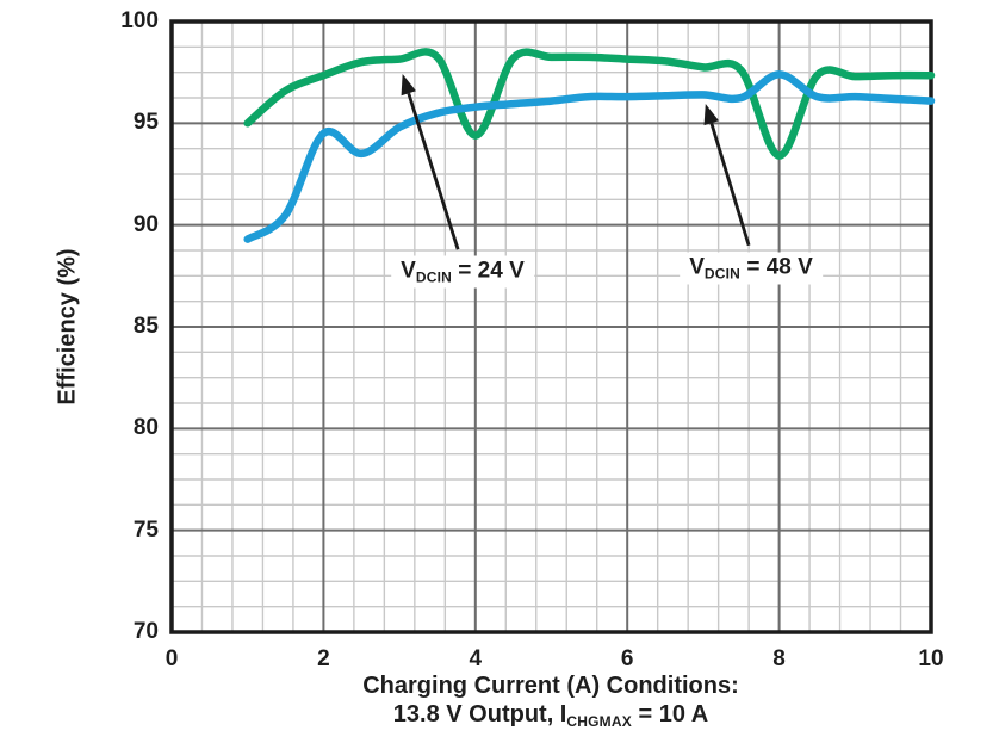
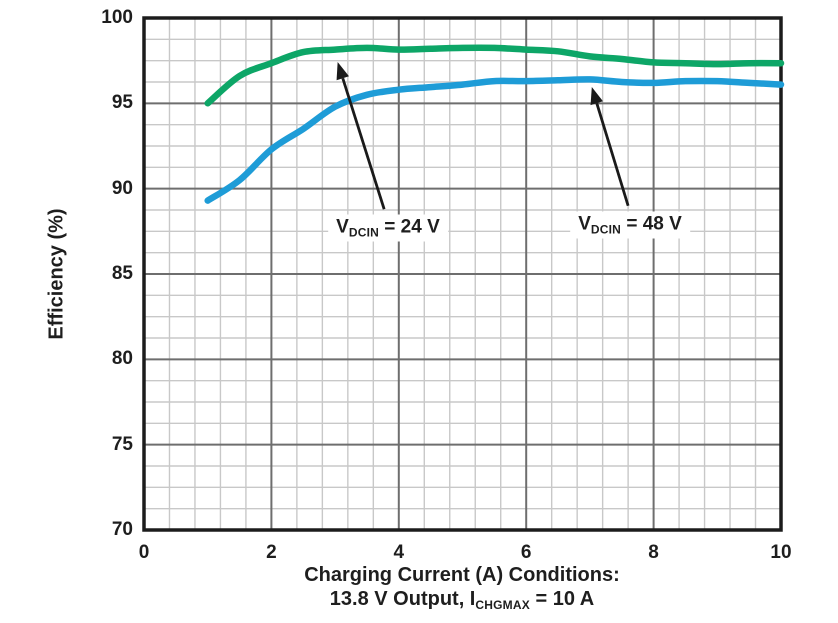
VDCIN = 48 V/2: 94.5 -> 92.3
VDCIN = 24 V/4: 94.4 -> 98.2
VDCIN = 24 V/8: 93.4 -> 97.4
VDCIN = 48 V/8: 97.4 -> 96.2
